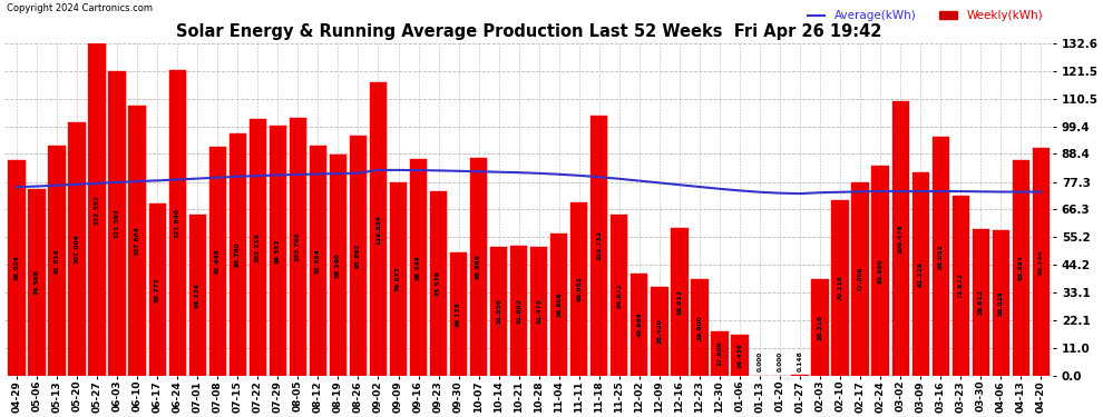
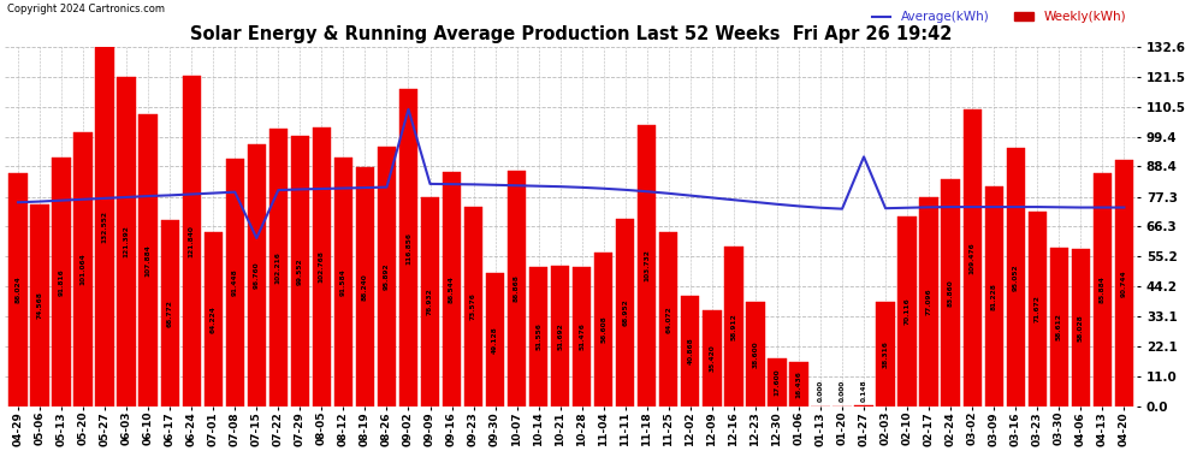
Average(kWh)/07-15: 79.4 -> 62.0
Average(kWh)/09-02: 82.0 -> 109.5
Average(kWh)/01-27: 72.6 -> 92.0
